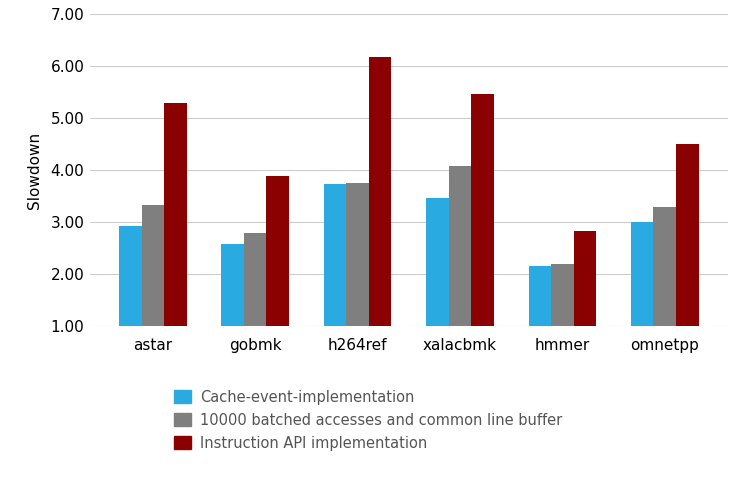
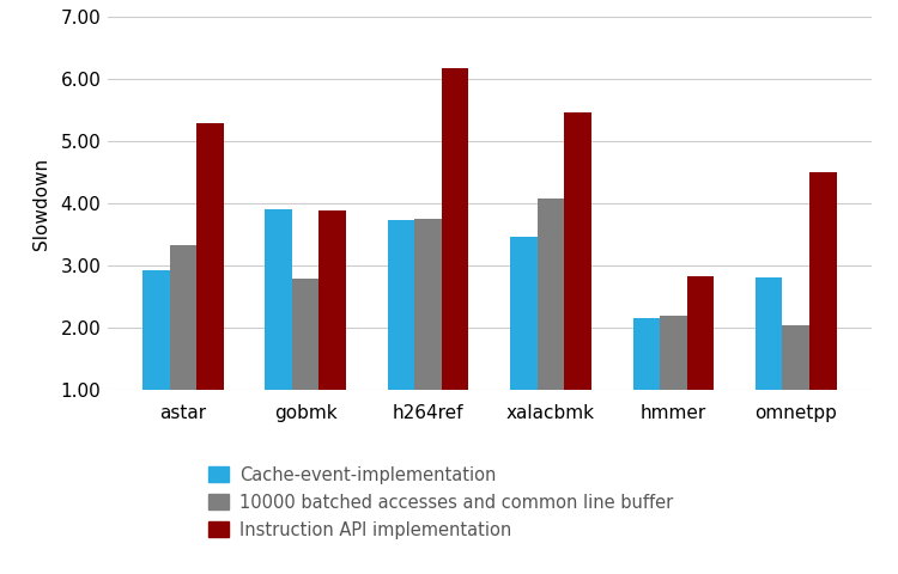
Cache-event-implementation/gobmk: 2.58 -> 3.92
Cache-event-implementation/omnetpp: 3.01 -> 2.82
10000 batched accesses and common line buffer/omnetpp: 3.29 -> 2.04
